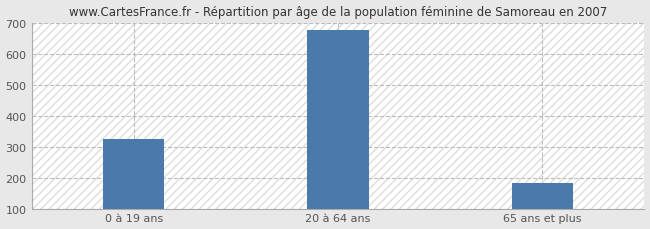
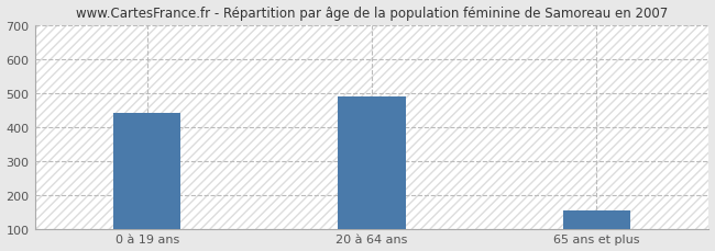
0 à 19 ans: 325 -> 440
20 à 64 ans: 678 -> 490
65 ans et plus: 182 -> 155
